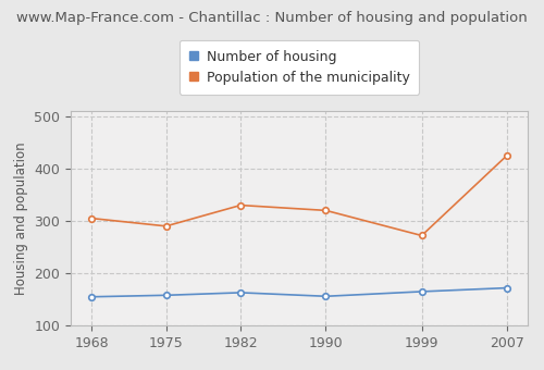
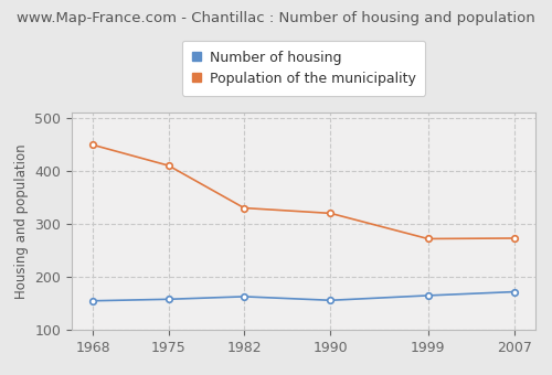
Population of the municipality/1968: 305 -> 449
Population of the municipality/1975: 290 -> 410
Population of the municipality/2007: 425 -> 273
